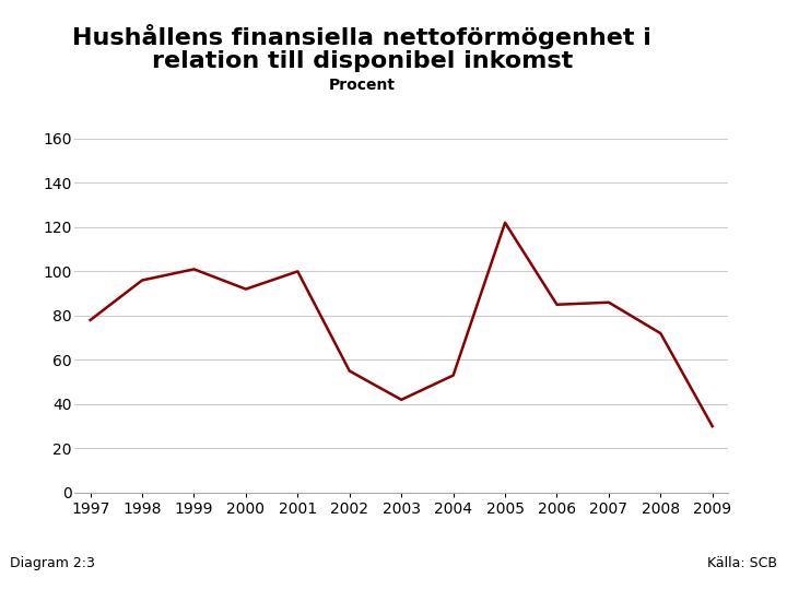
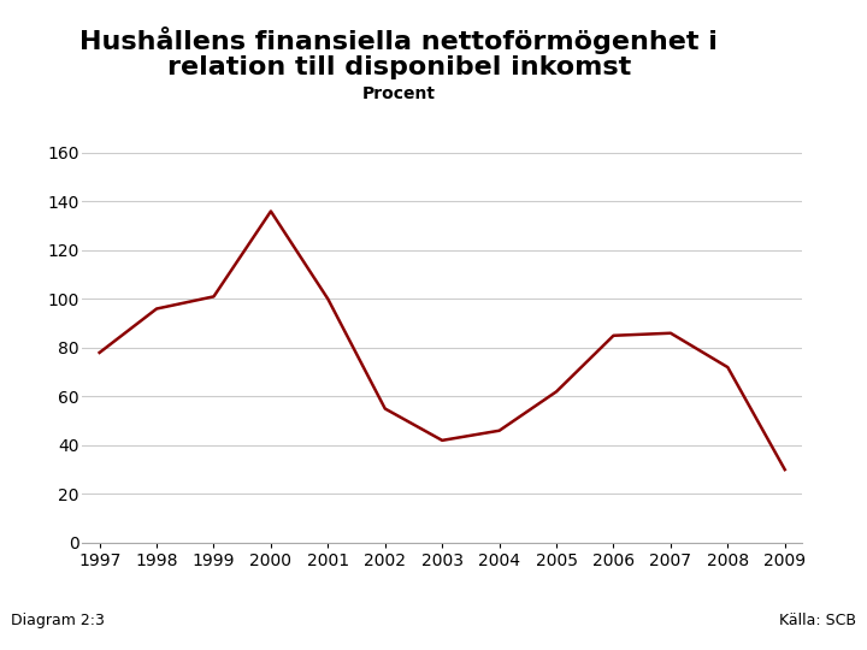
2000: 92 -> 136
2004: 53 -> 46
2005: 122 -> 62
